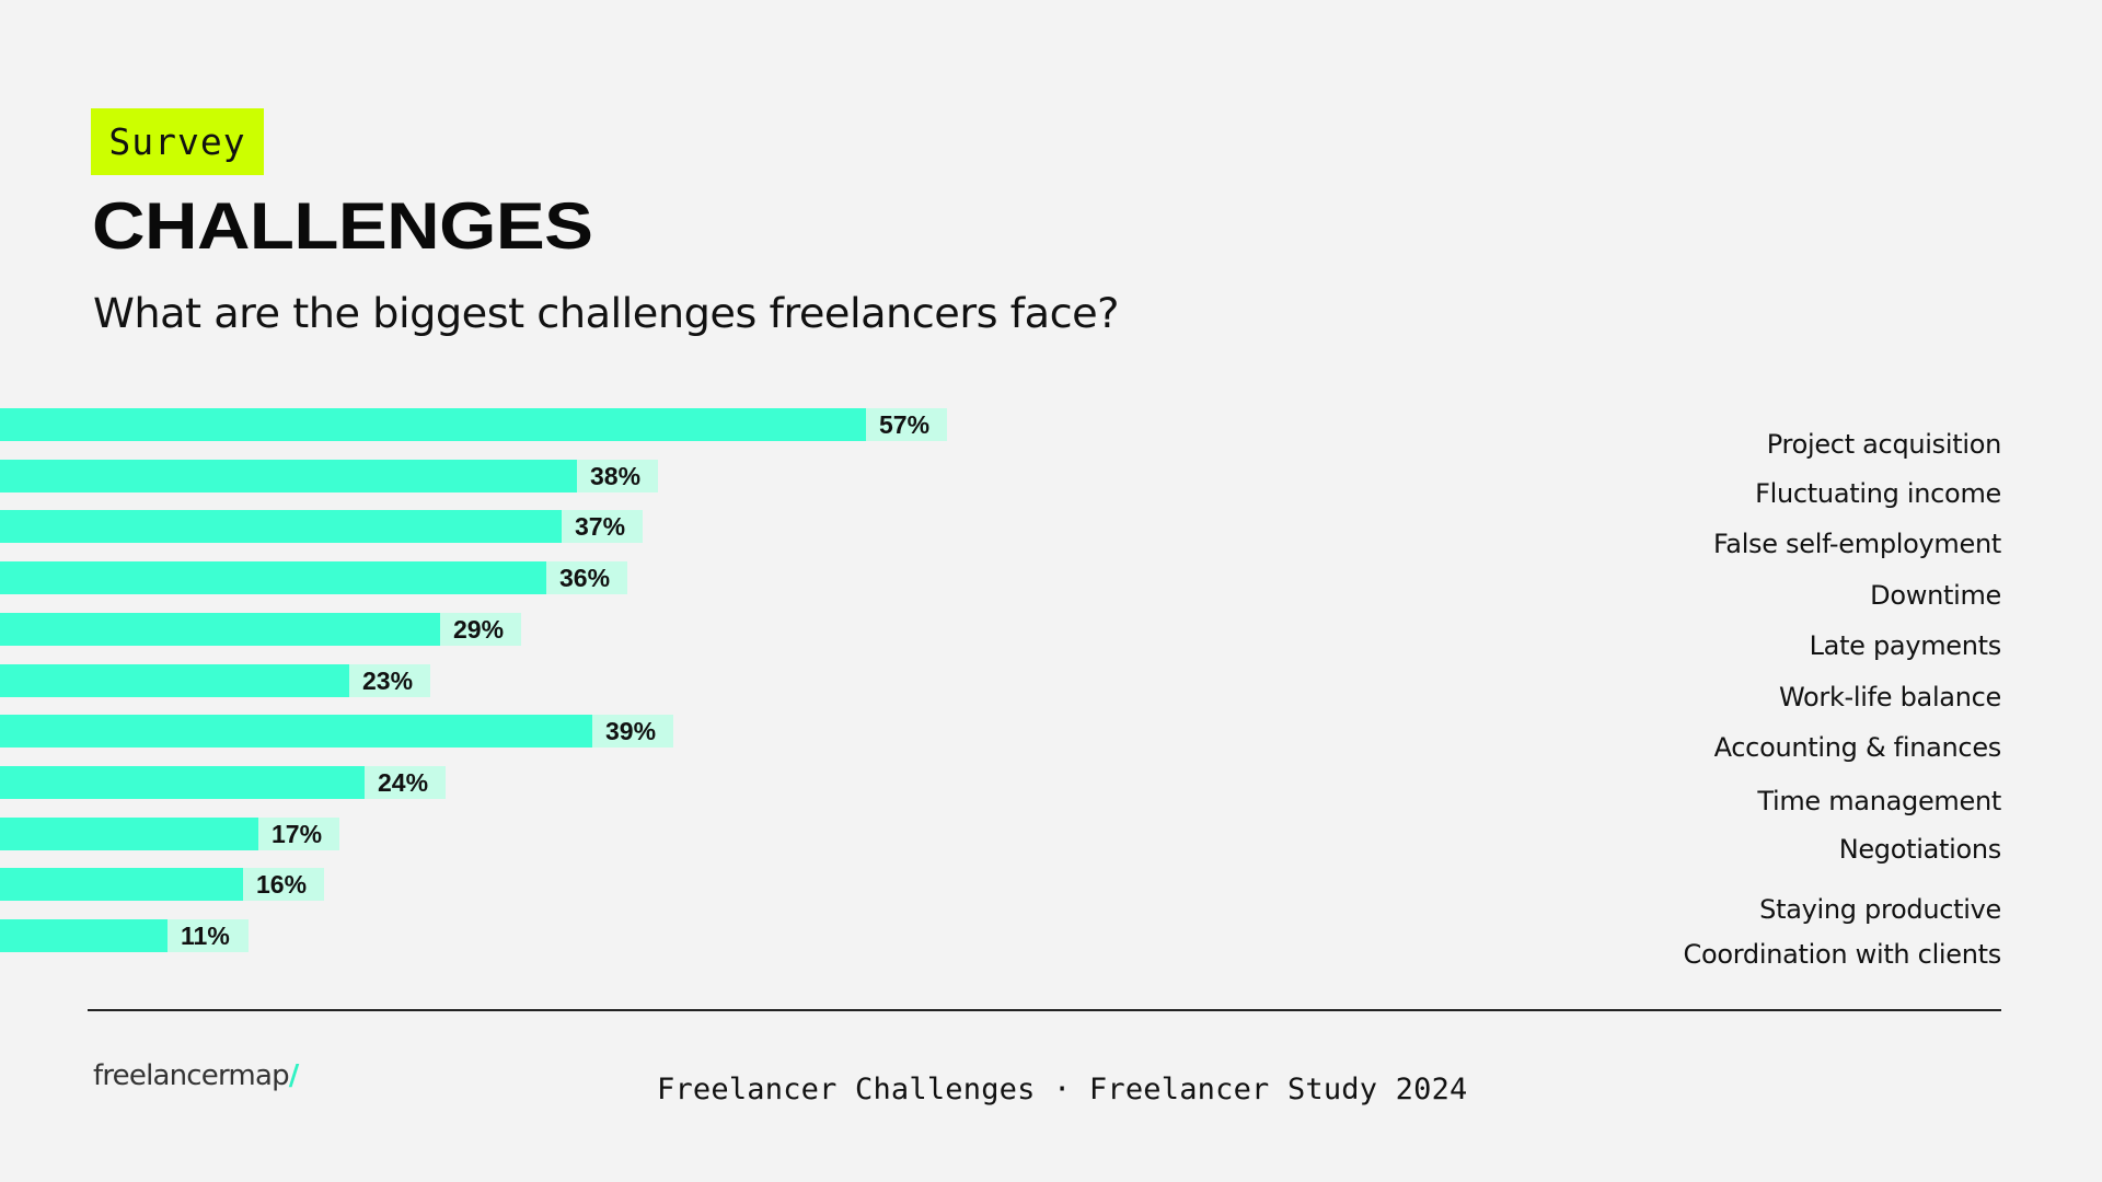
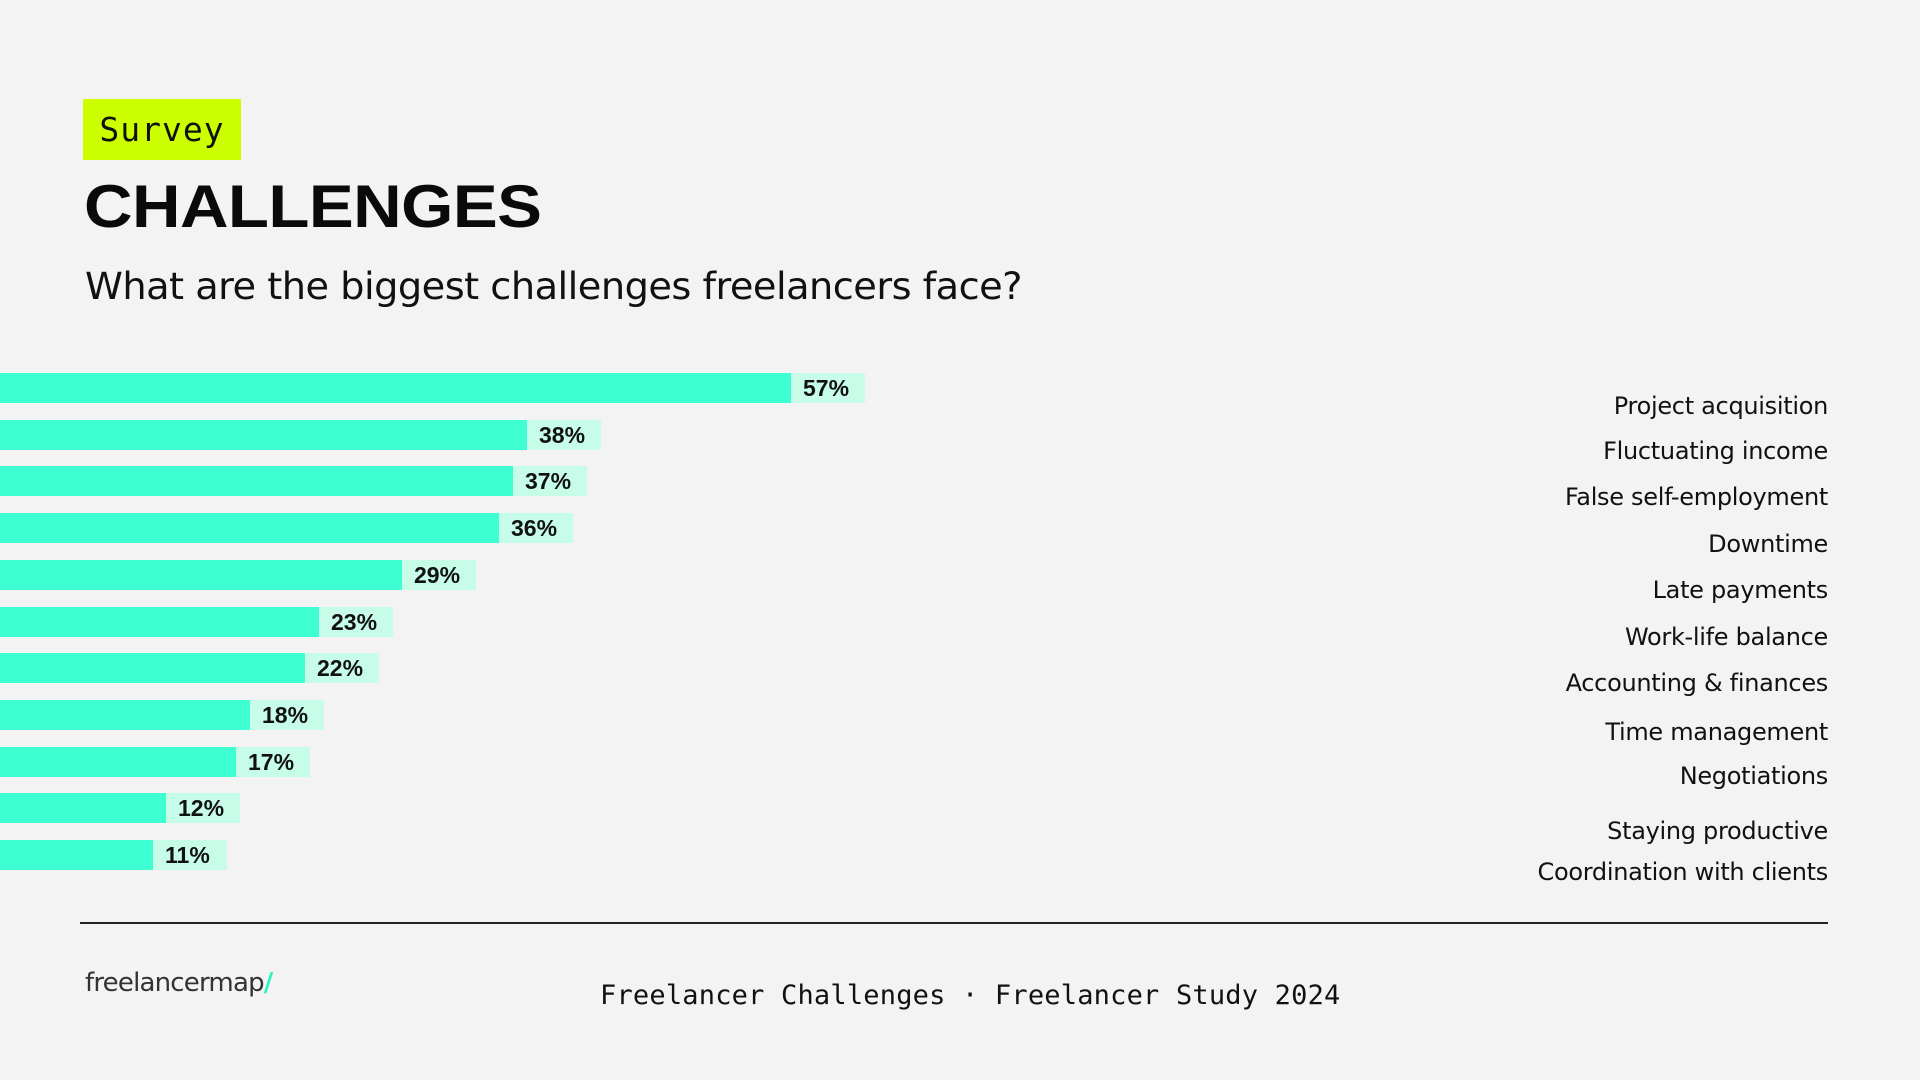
Accounting & finances: 39% -> 22%
Time management: 24% -> 18%
Staying productive: 16% -> 12%
